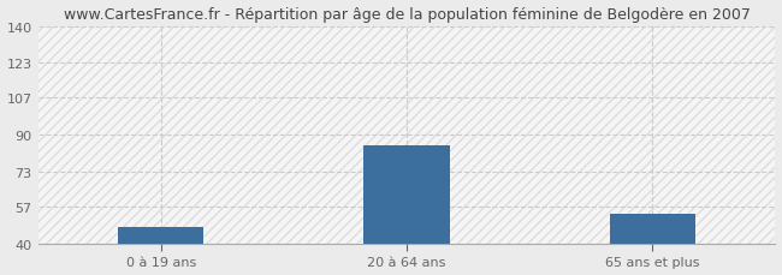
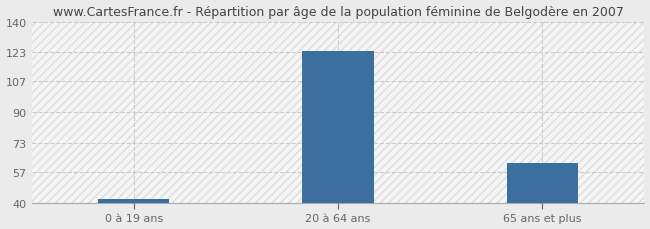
0 à 19 ans: 48 -> 42
20 à 64 ans: 85 -> 124
65 ans et plus: 54 -> 62
